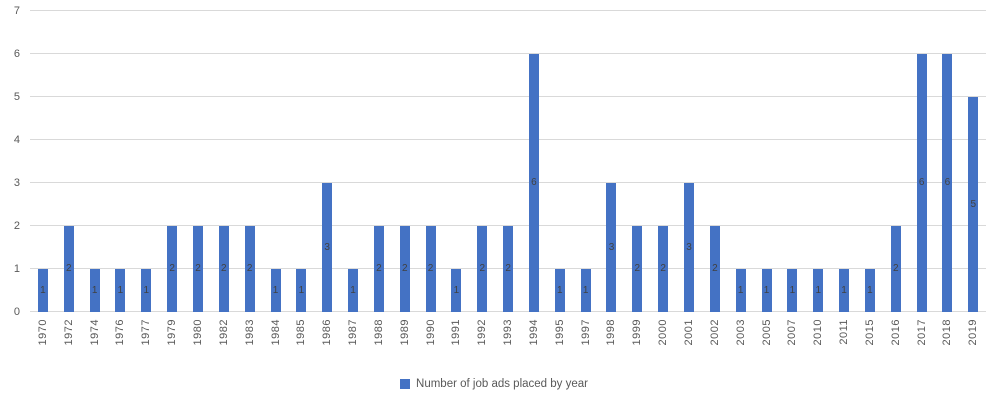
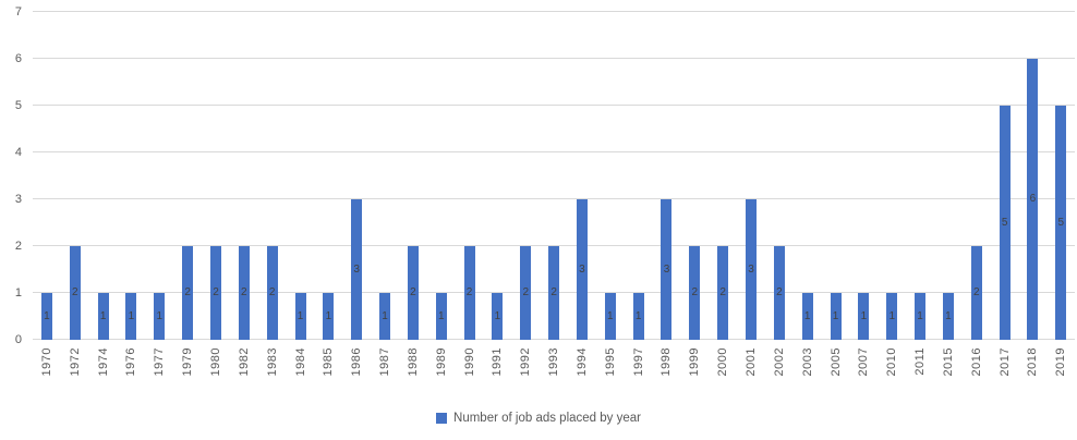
1989: 2 -> 1
1994: 6 -> 3
2017: 6 -> 5
